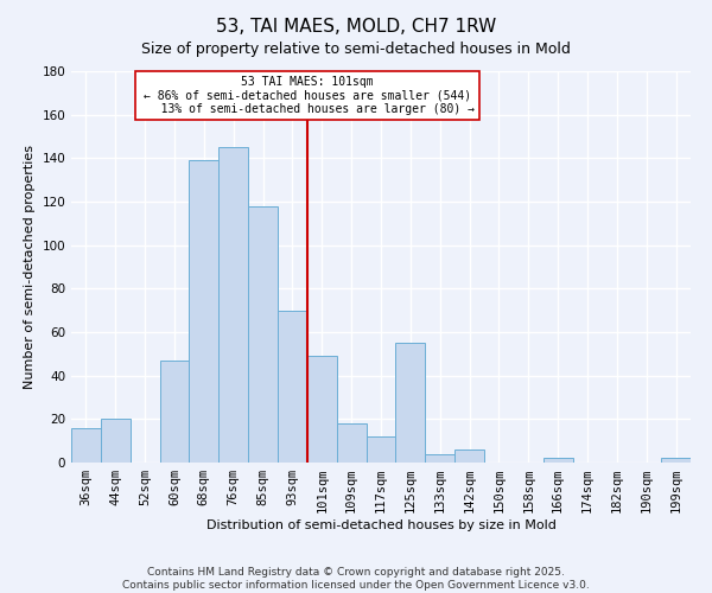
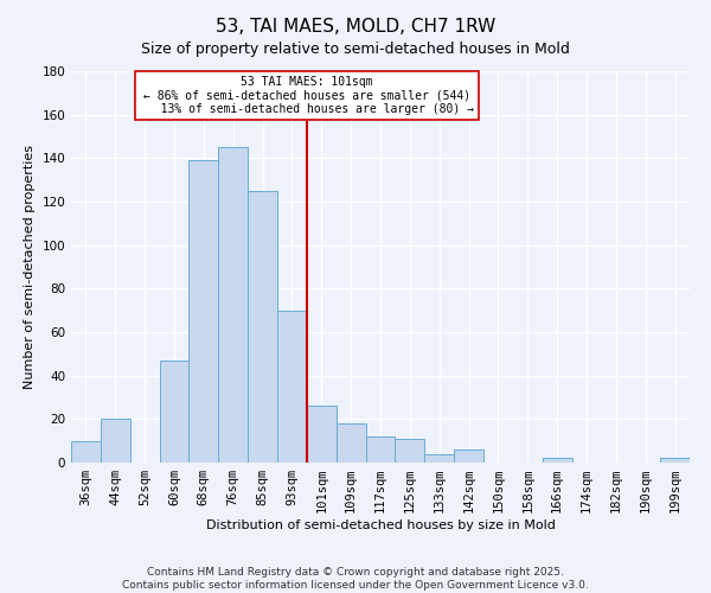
36sqm: 16 -> 10
85sqm: 118 -> 125
101sqm: 49 -> 26
125sqm: 55 -> 11
